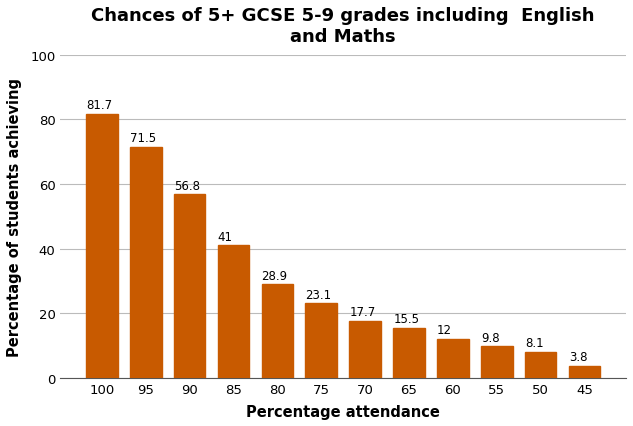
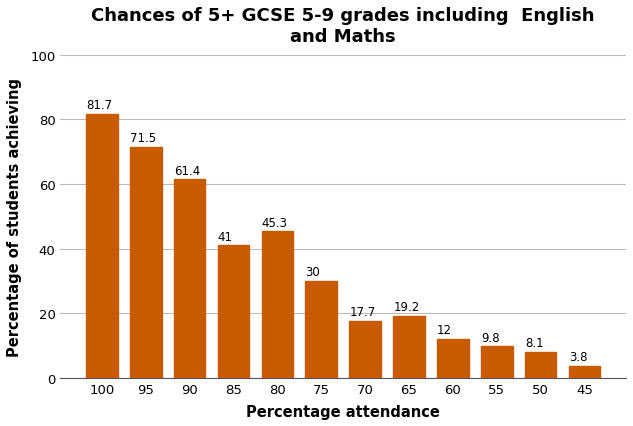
90: 56.8 -> 61.4
80: 28.9 -> 45.3
75: 23.1 -> 30
65: 15.5 -> 19.2
